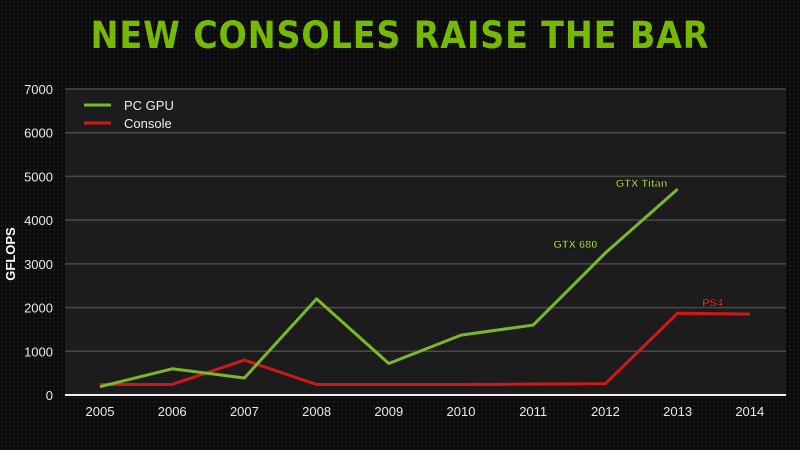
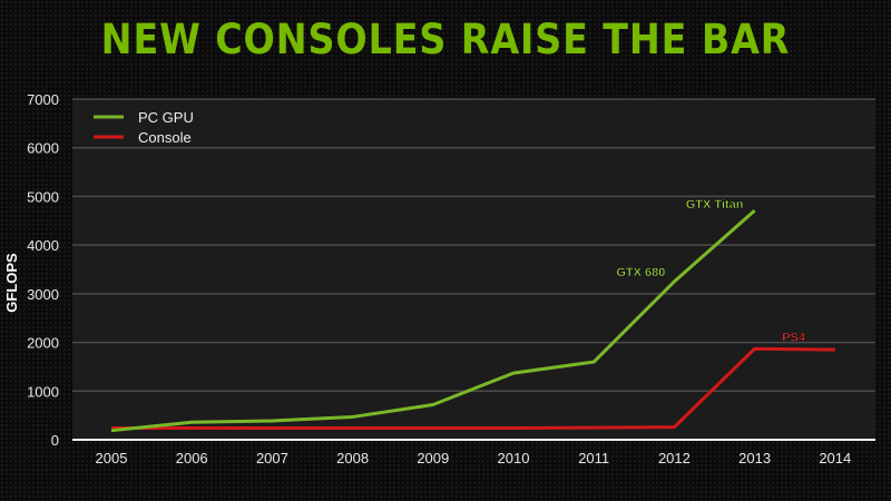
PC GPU/2006: 600 -> 400
Console/2007: 800 -> 200
PC GPU/2008: 2200 -> 500
